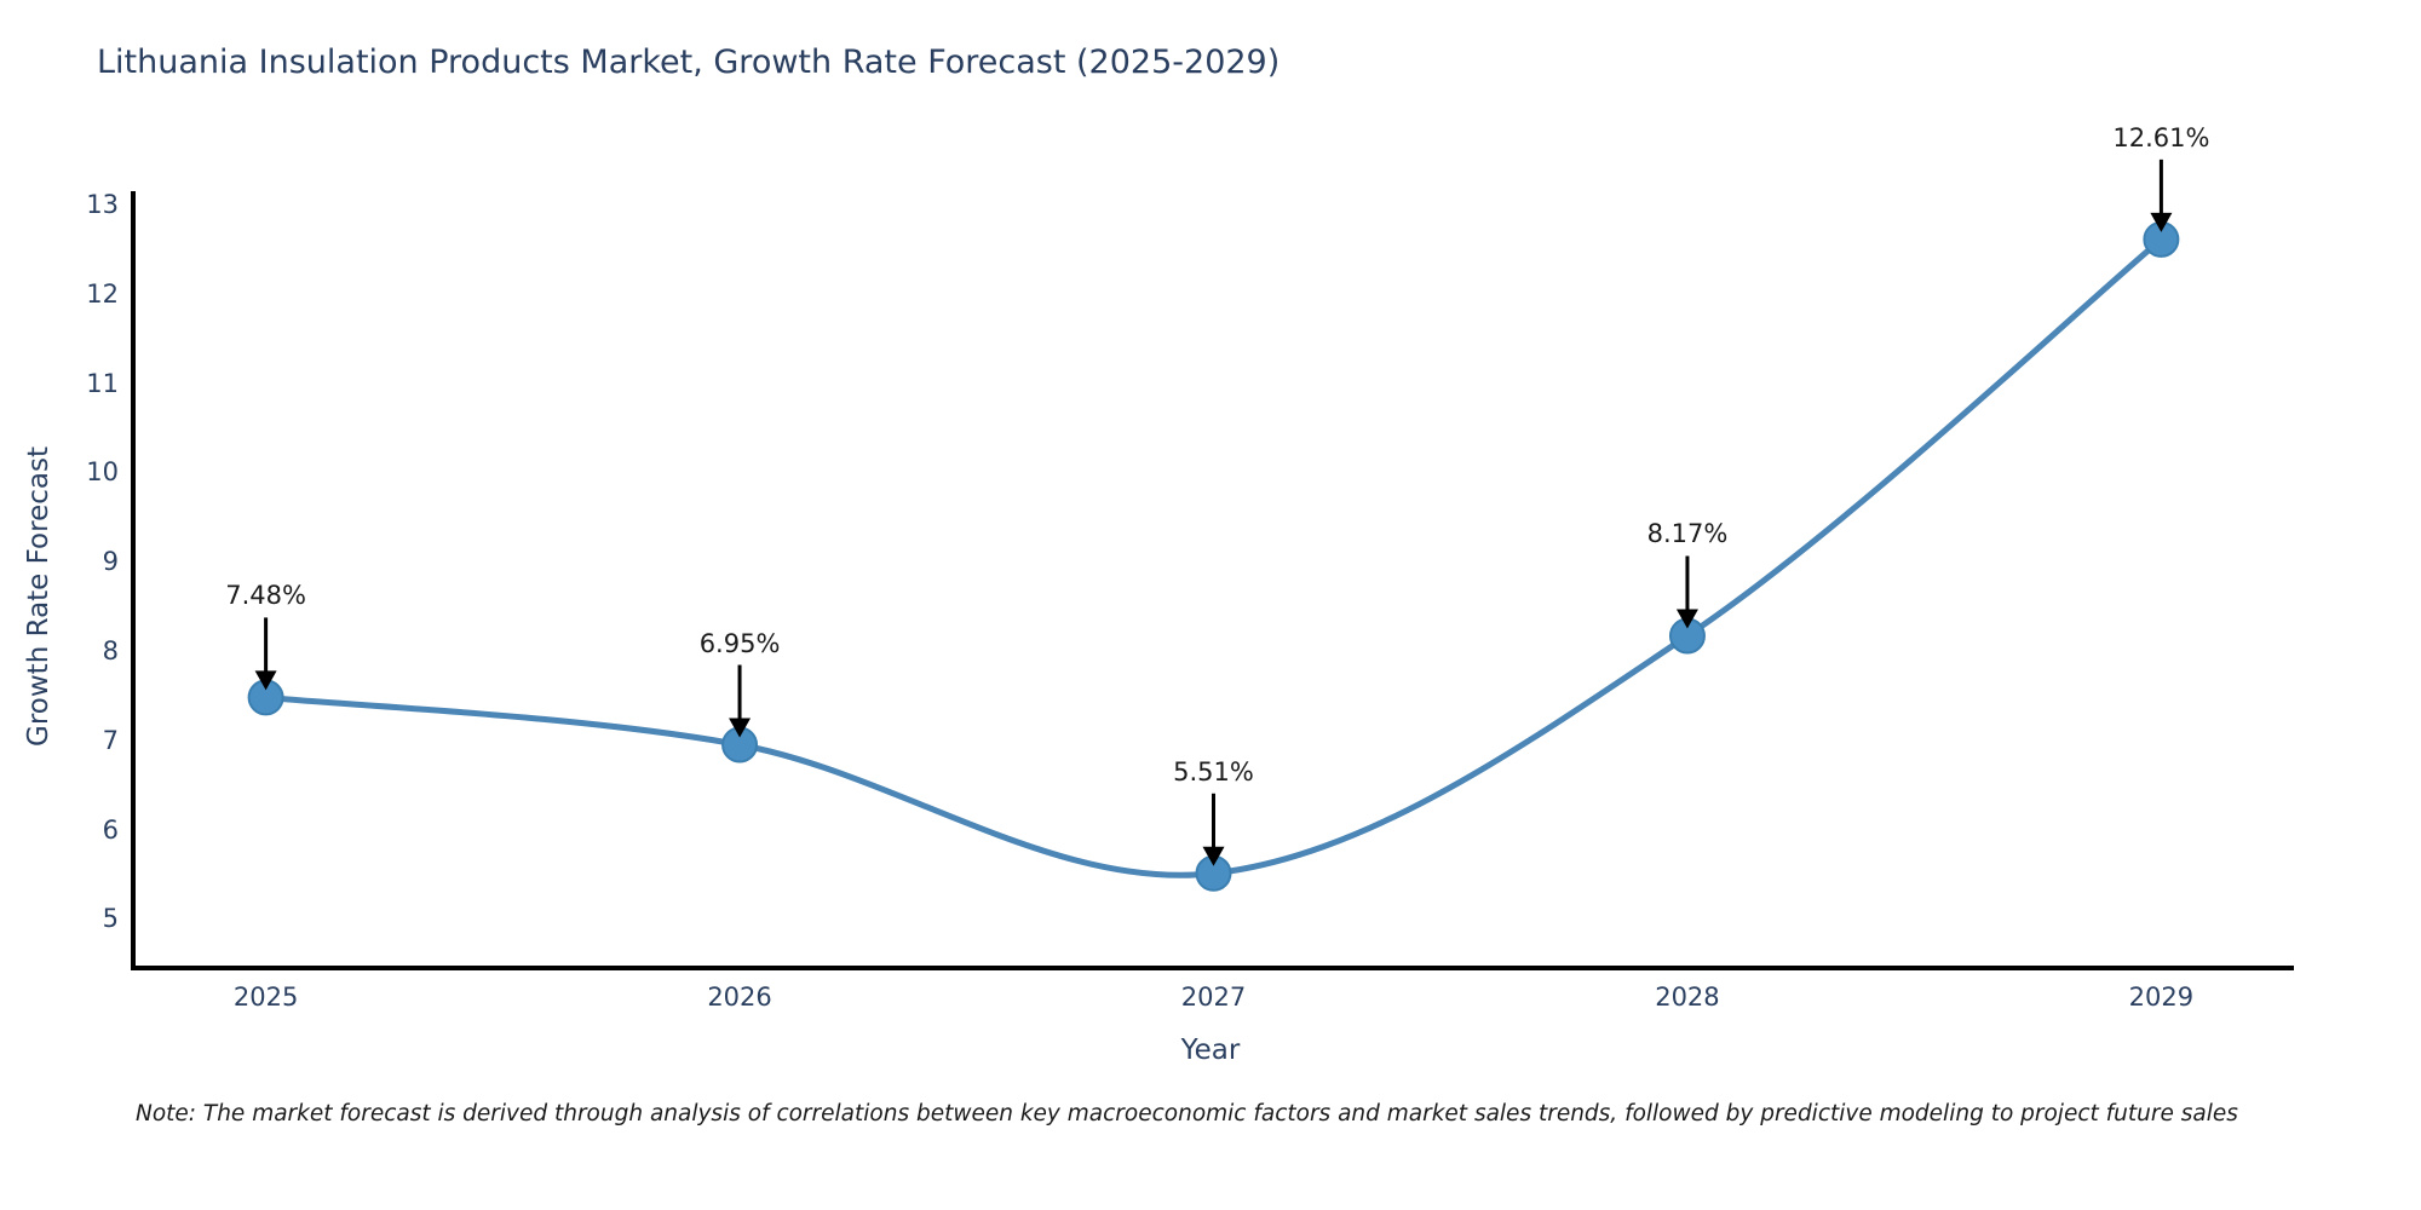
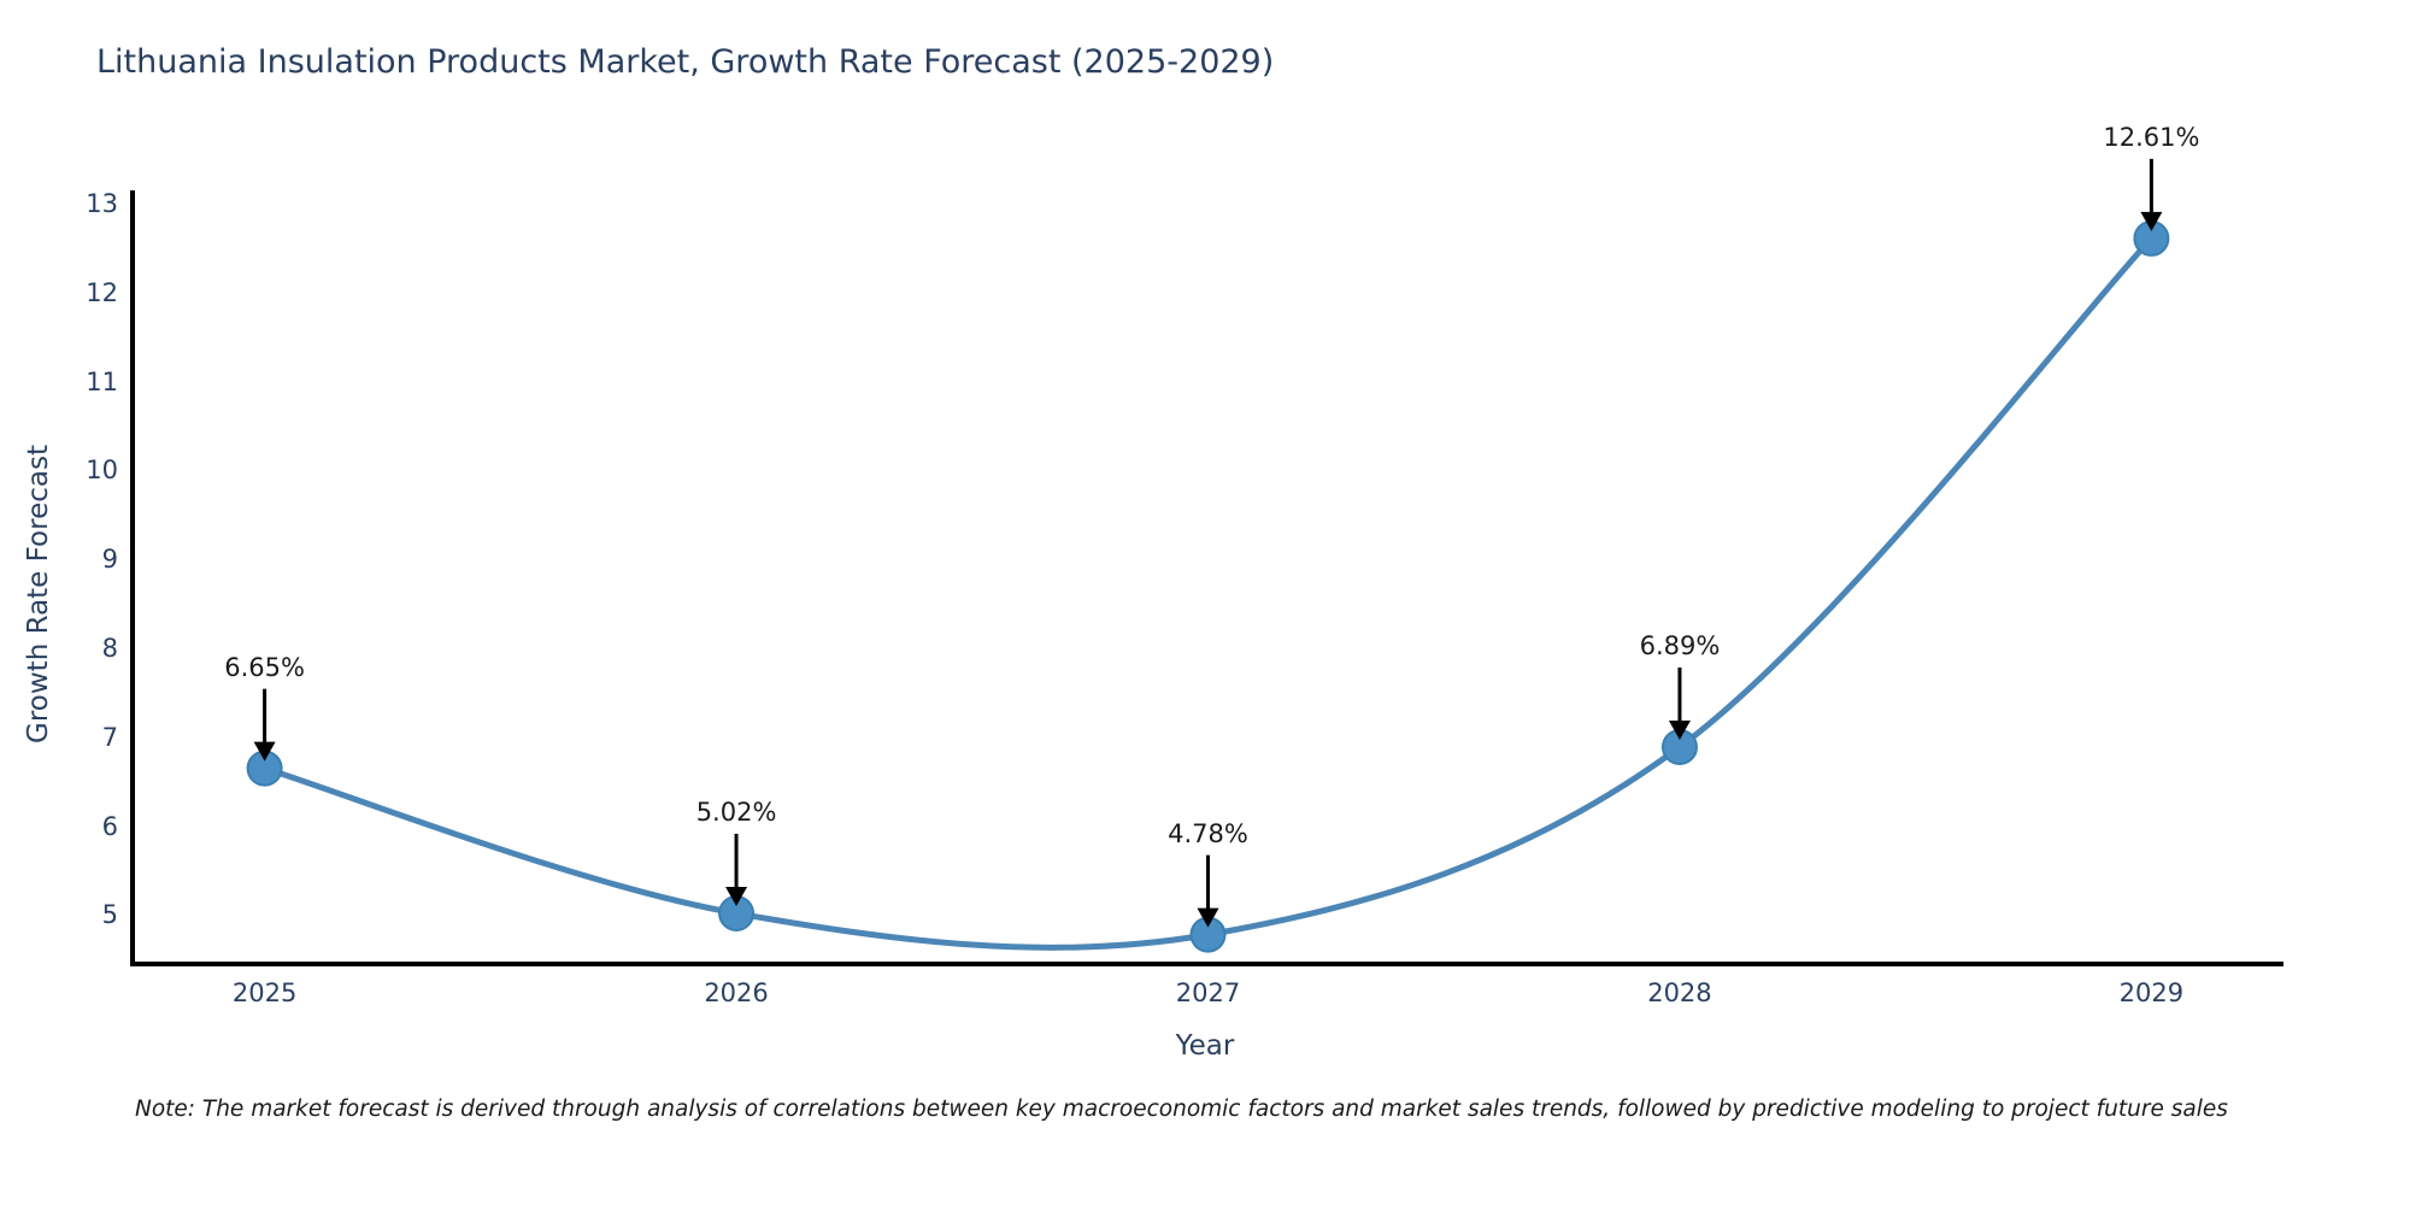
2025: 7.48% -> 6.65%
2026: 6.95% -> 5.02%
2027: 5.51% -> 4.78%
2028: 8.17% -> 6.89%
